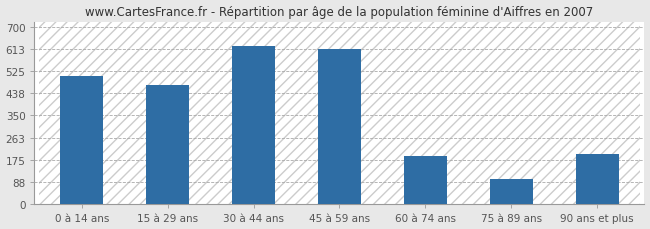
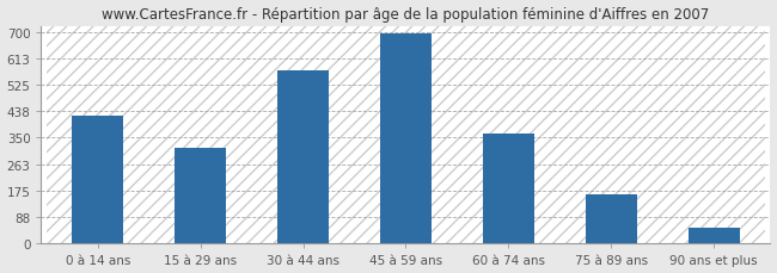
0 à 14 ans: 505 -> 422
15 à 29 ans: 470 -> 318
30 à 44 ans: 625 -> 572
45 à 59 ans: 610 -> 695
60 à 74 ans: 190 -> 365
75 à 89 ans: 100 -> 162
90 ans et plus: 200 -> 52
